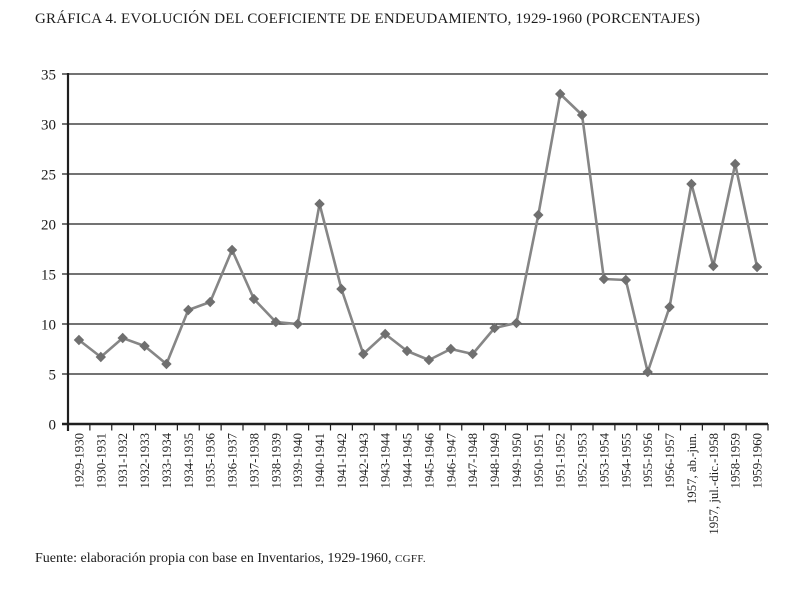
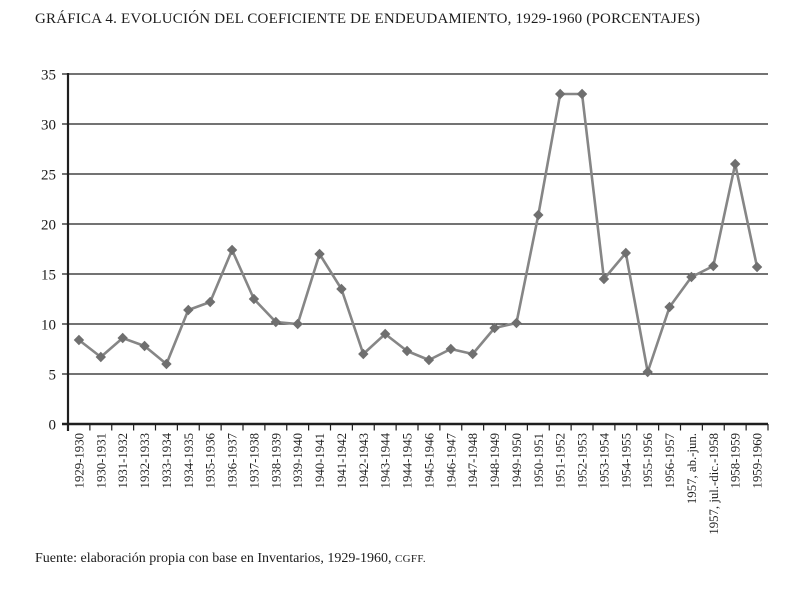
1940-1941: 22.0 -> 17.0
1952-1953: 30.9 -> 33.0
1954-1955: 14.4 -> 17.1
1957, ab.-jun.: 24.0 -> 14.7
